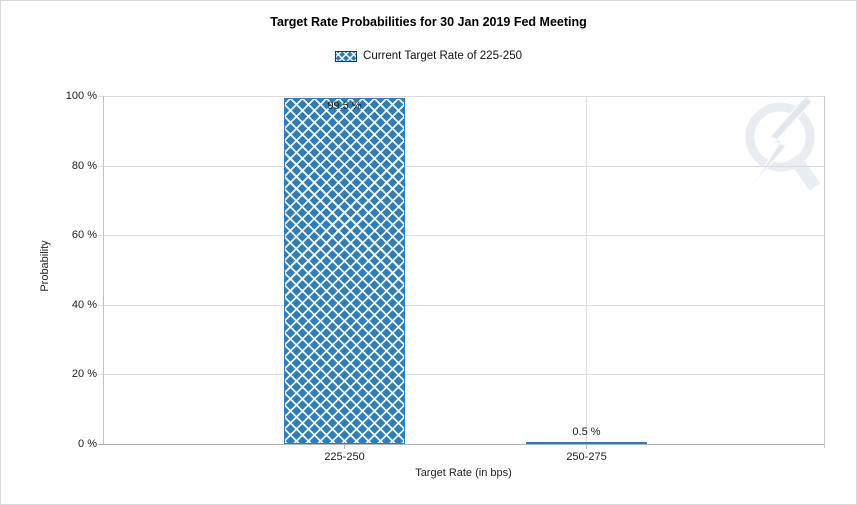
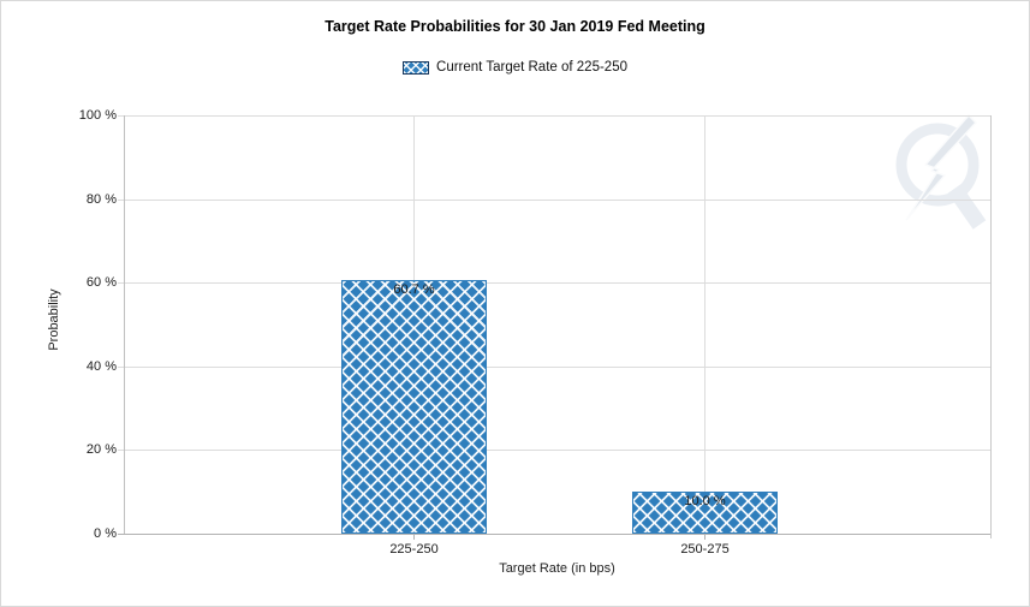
225-250: 99.5 -> 60.7
250-275: 0.5 -> 10.0
